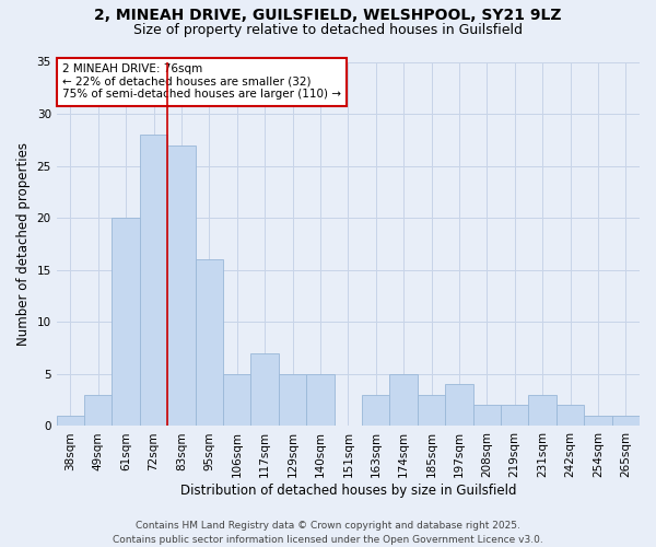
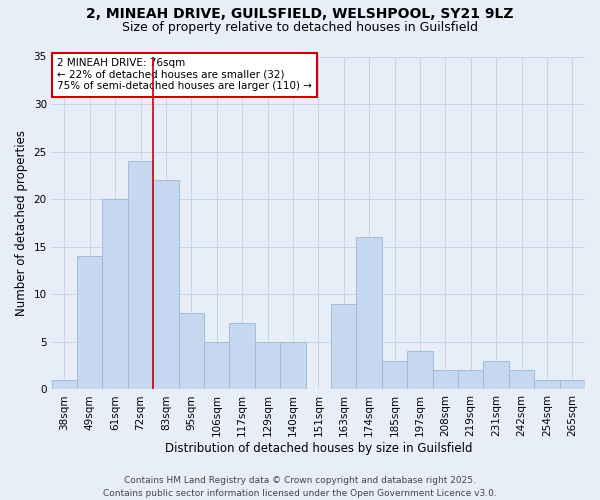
49sqm: 3 -> 14
72sqm: 28 -> 24
83sqm: 27 -> 22
95sqm: 16 -> 8
163sqm: 3 -> 9
174sqm: 5 -> 16
